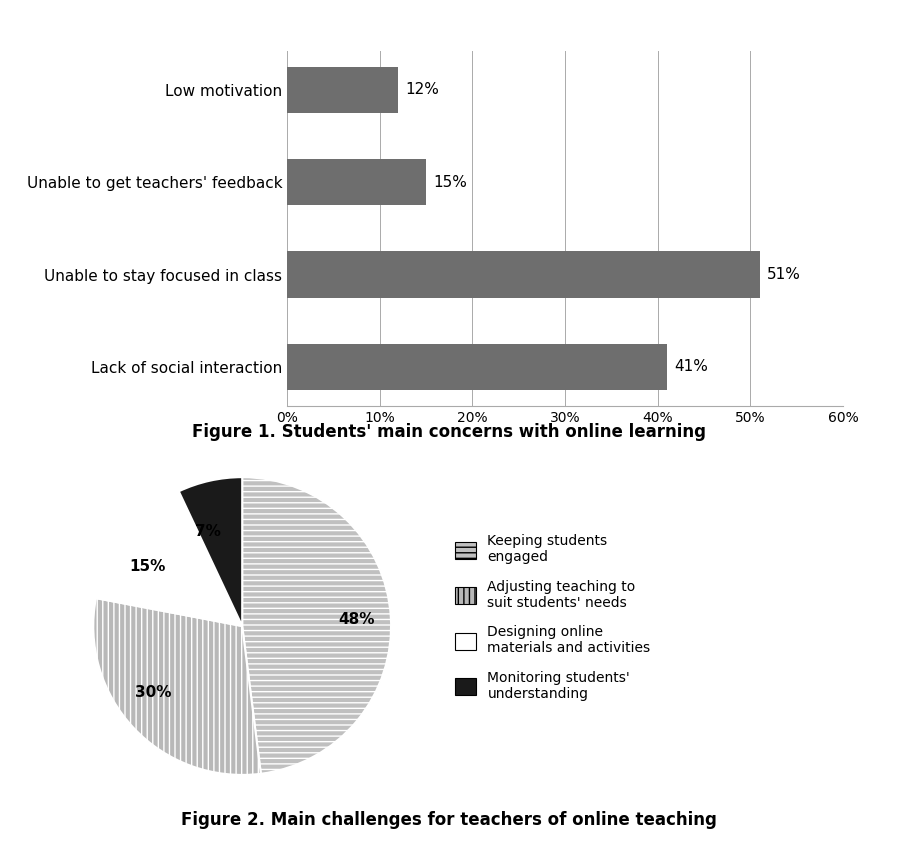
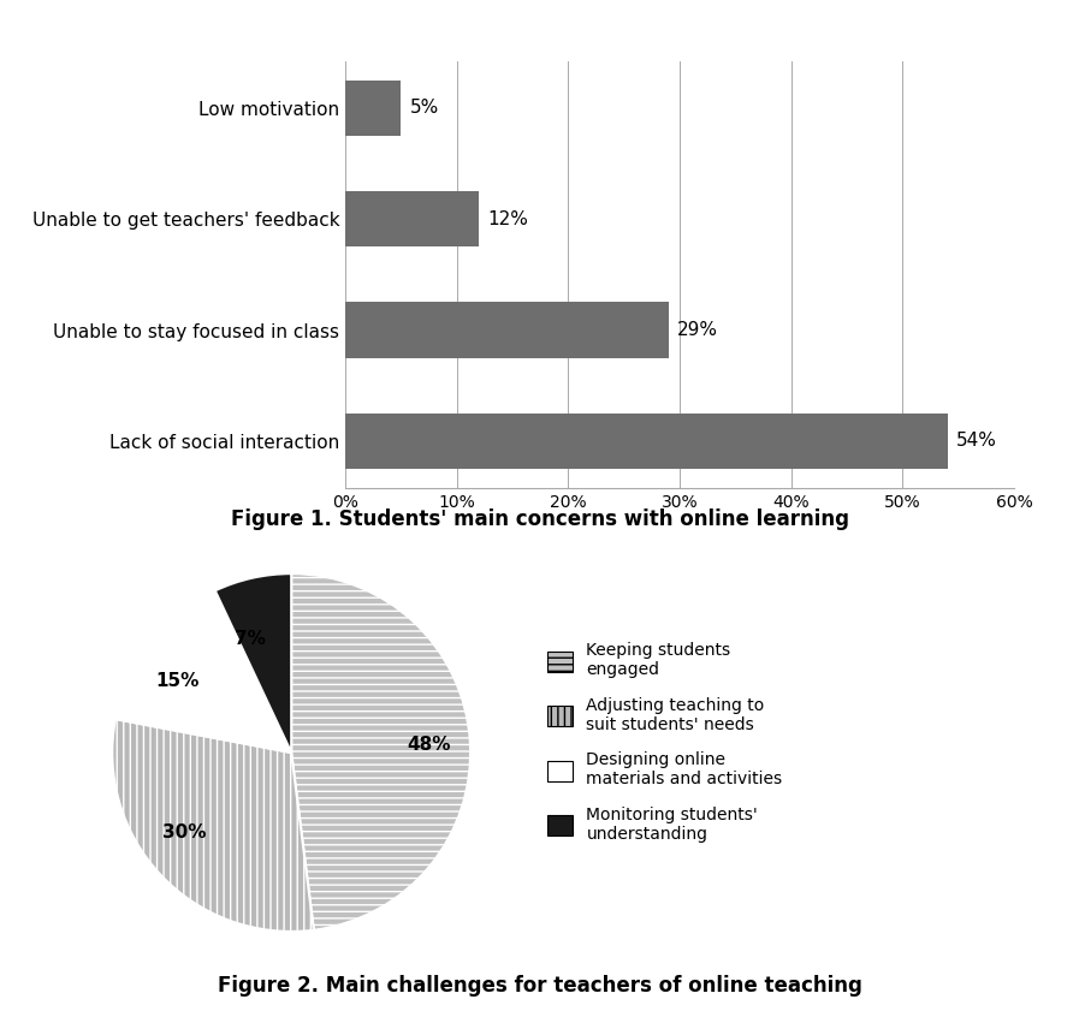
Low motivation: 12% -> 5%
Unable to get teachers' feedback: 15% -> 12%
Unable to stay focused in class: 51% -> 29%
Lack of social interaction: 41% -> 54%
